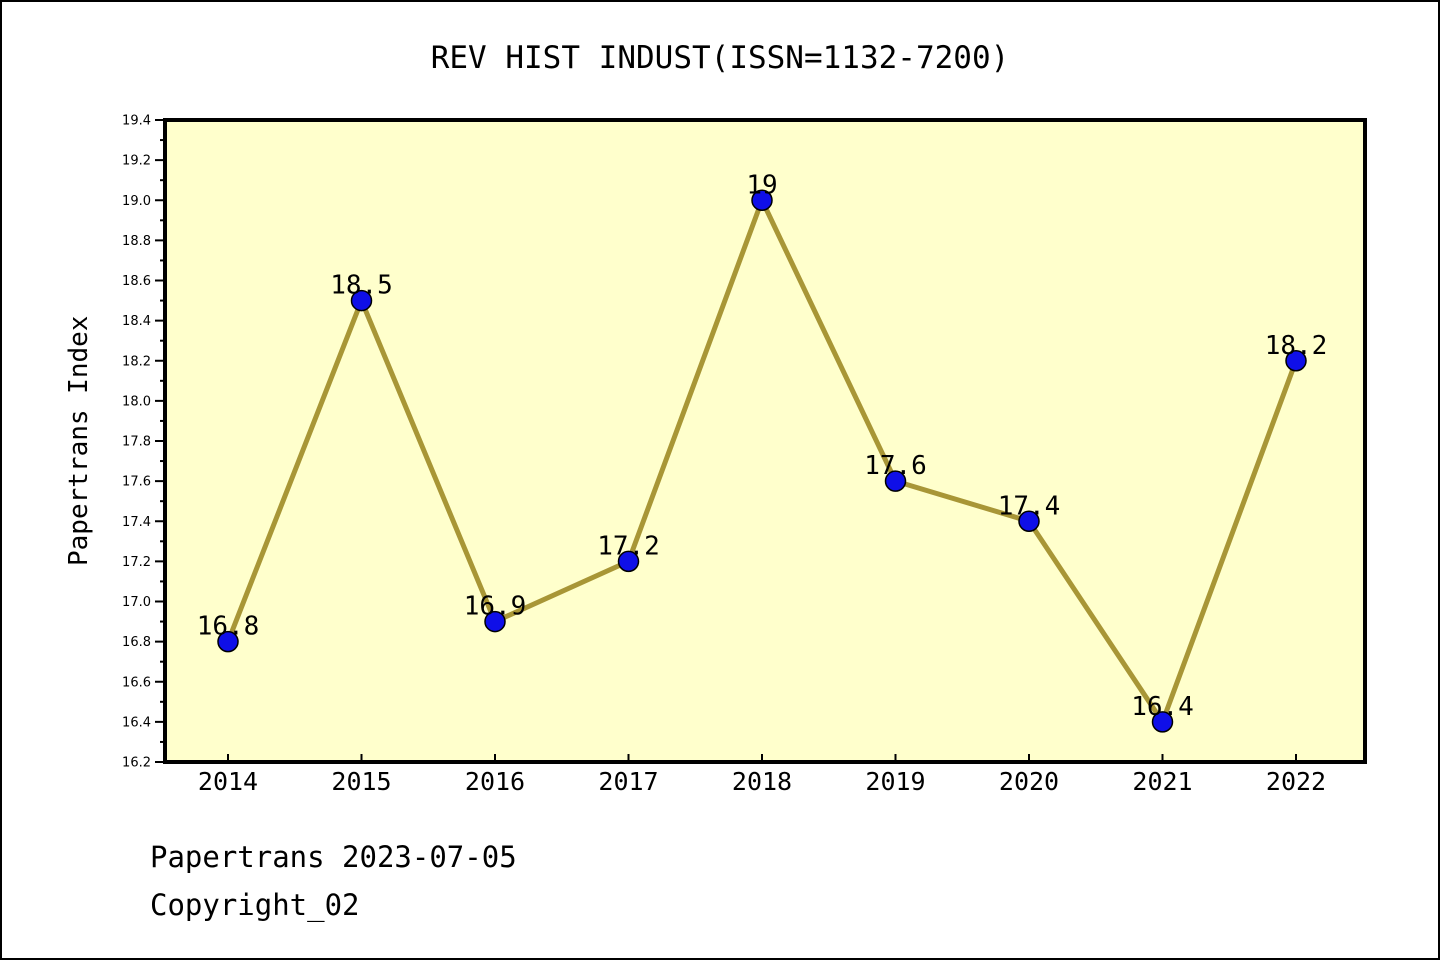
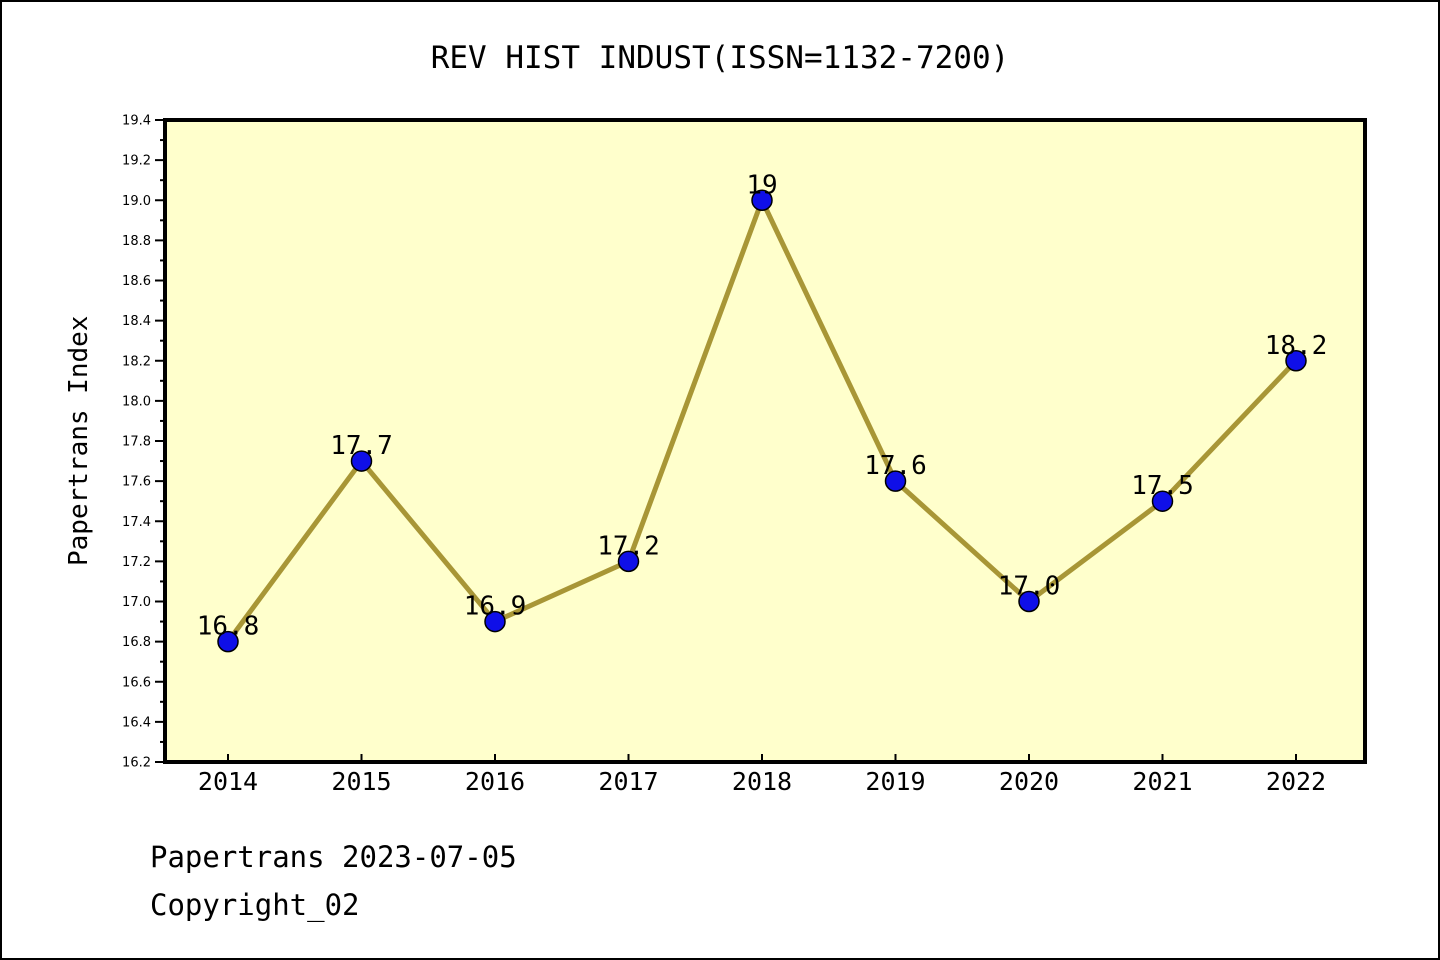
2015: 18.5 -> 17.7
2020: 17.4 -> 17.0
2021: 16.4 -> 17.5
